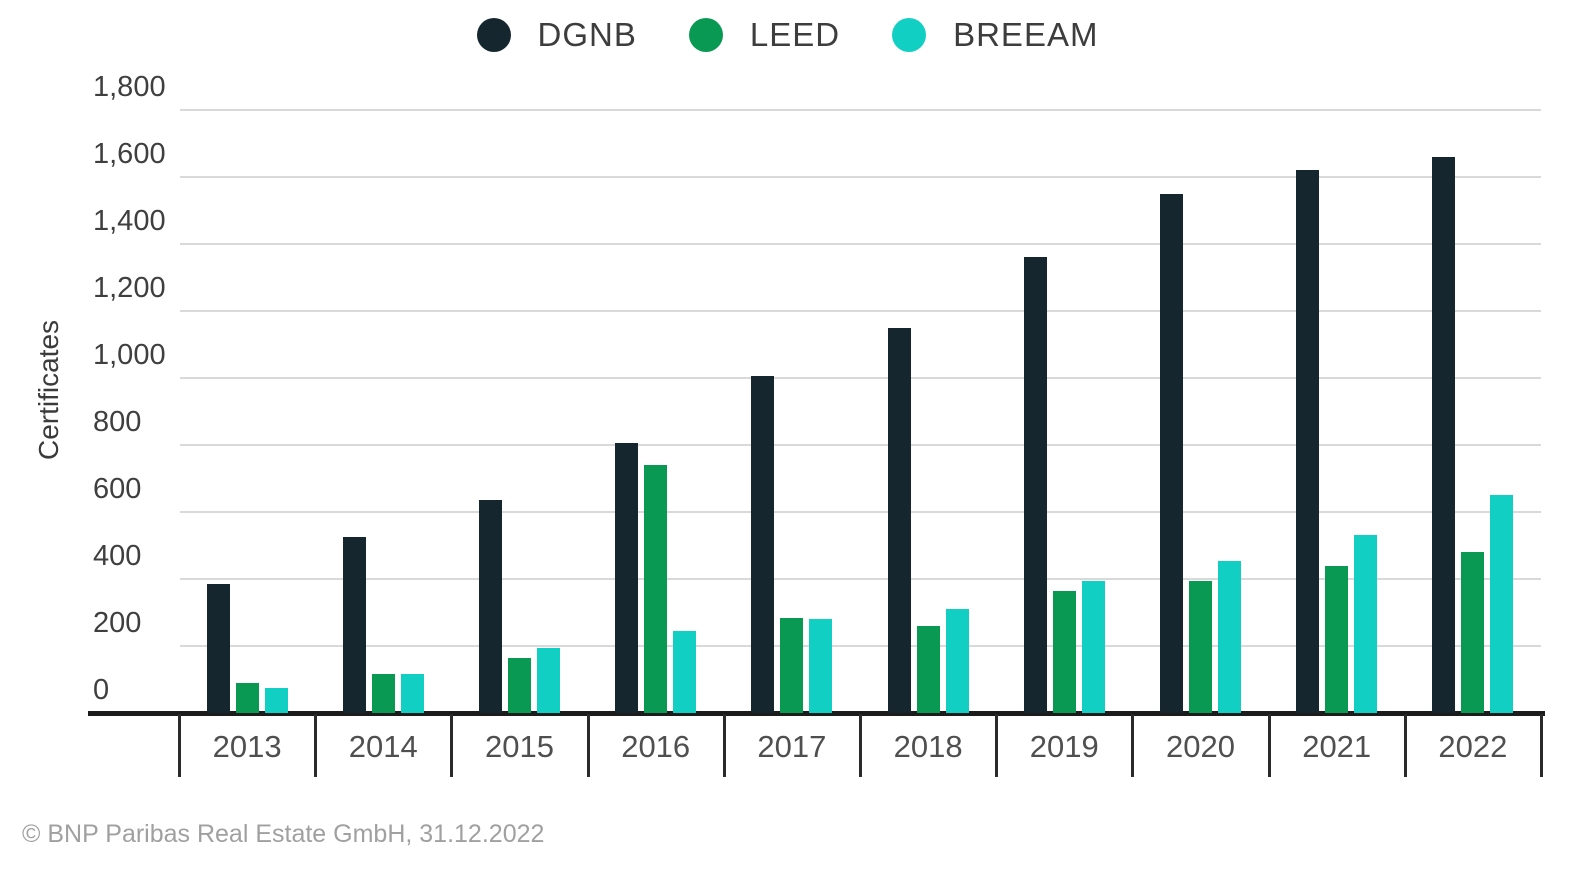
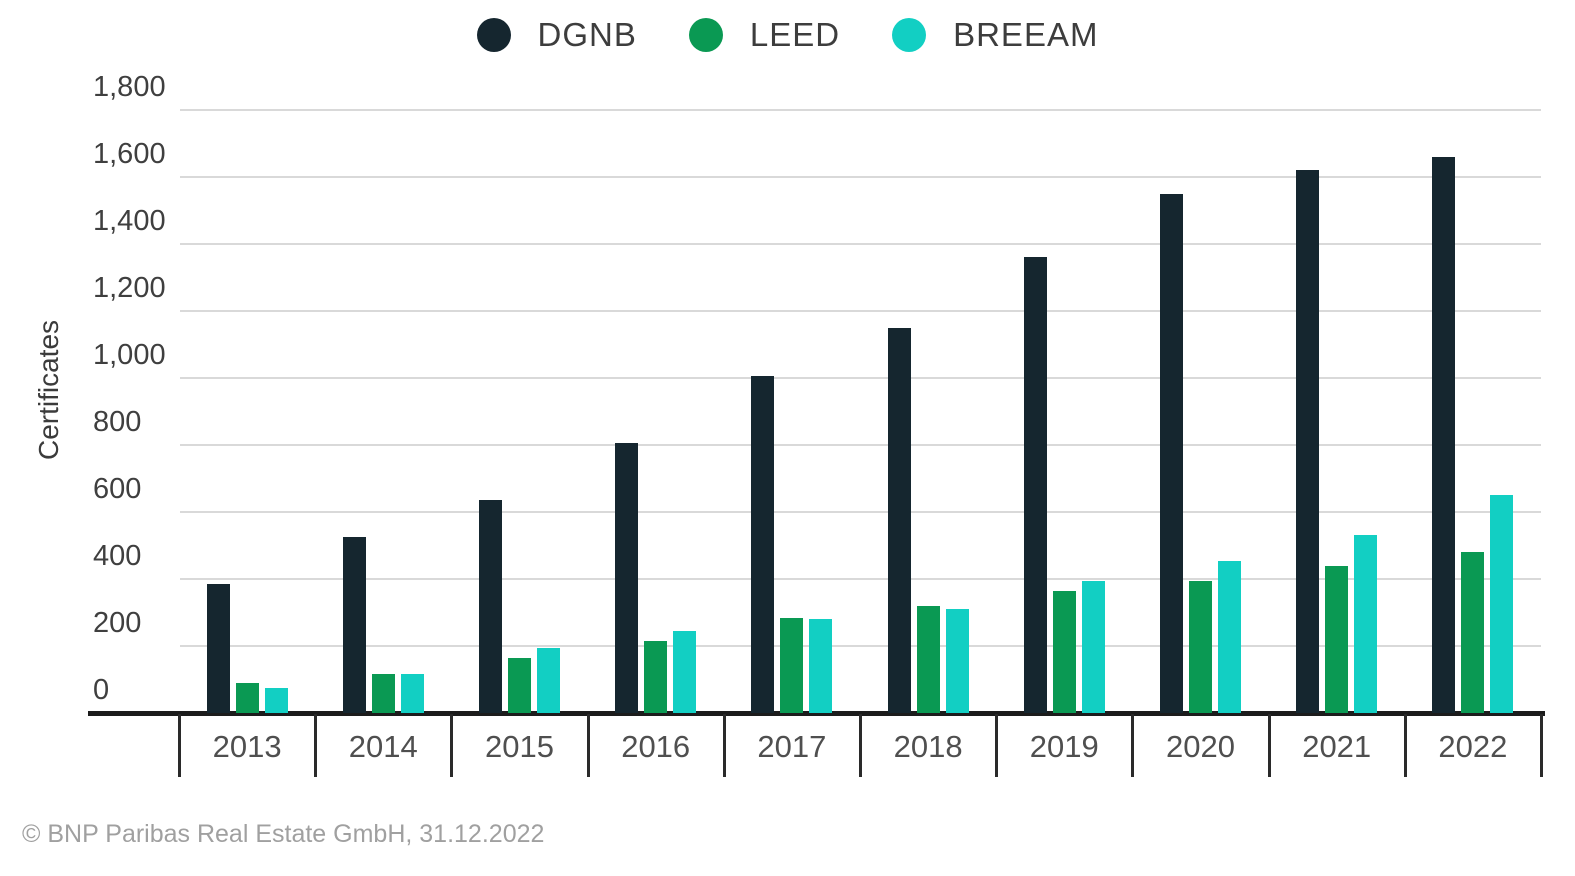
LEED/2016: 740 -> 220
LEED/2018: 260 -> 320
